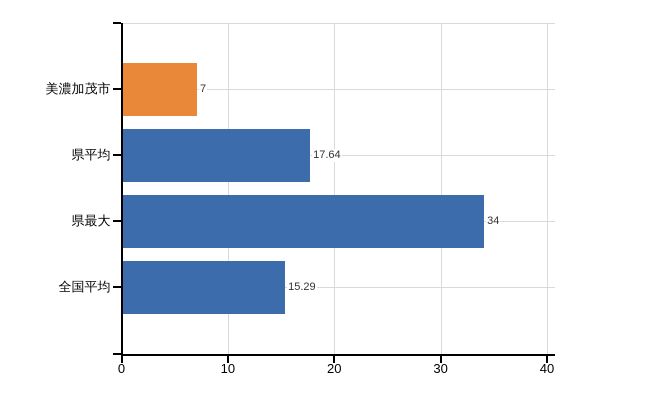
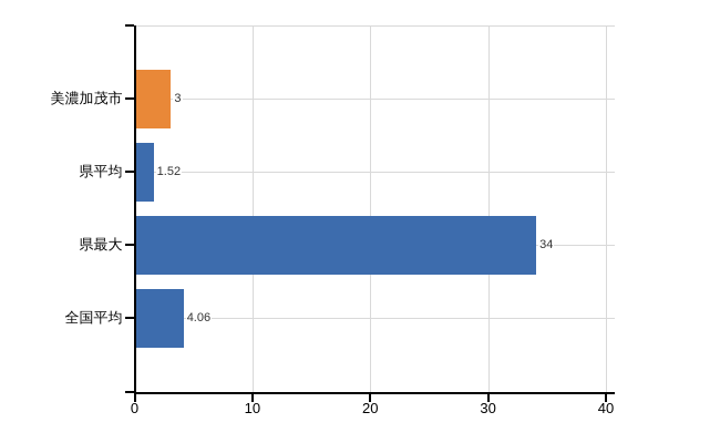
美濃加茂市: 7 -> 3
県平均: 17.64 -> 1.52
全国平均: 15.29 -> 4.06
